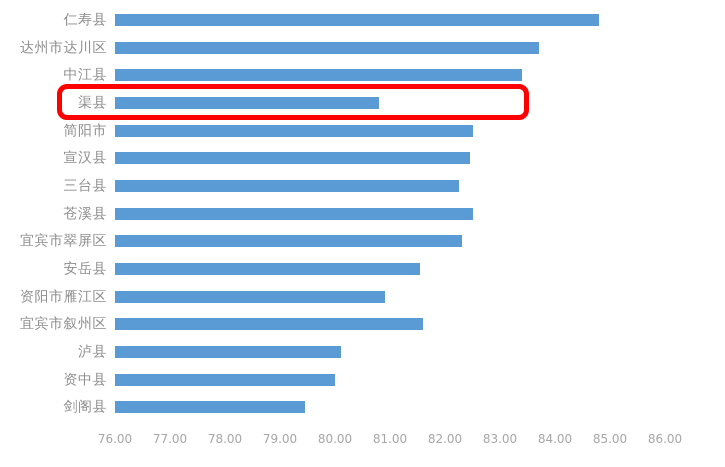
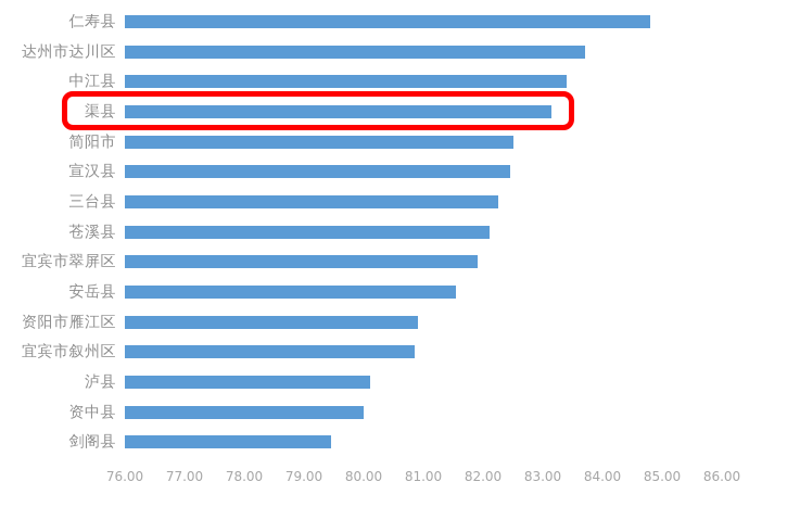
渠县: 80.8 -> 83.2
苍溪县: 82.5 -> 82.1
宜宾市翠屏区: 82.3 -> 81.9
宜宾市叙州区: 81.6 -> 80.8
